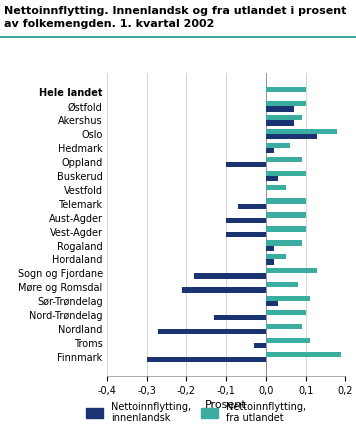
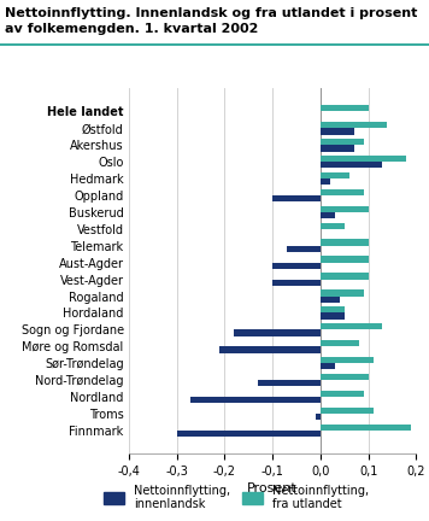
Nettoinnflytting, fra utlandet/Østfold: 0,10 -> 0,14
Nettoinnflytting, innenlandsk/Rogaland: 0,02 -> 0,04
Nettoinnflytting, innenlandsk/Hordaland: 0,02 -> 0,05
Nettoinnflytting, innenlandsk/Troms: -0,03 -> -0,01
